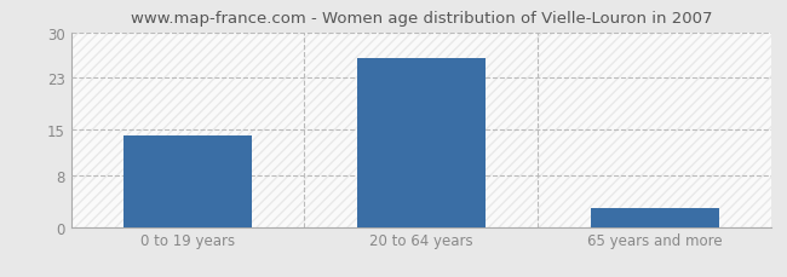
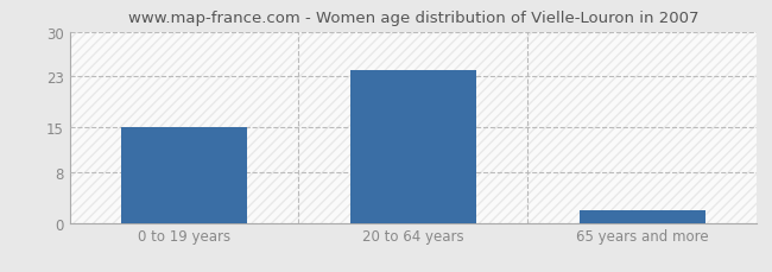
0 to 19 years: 14 -> 15
20 to 64 years: 26 -> 24
65 years and more: 3 -> 2
